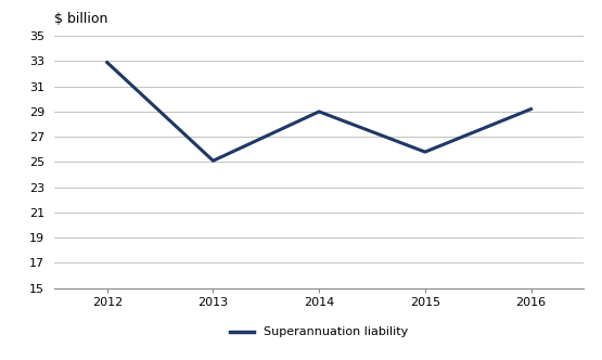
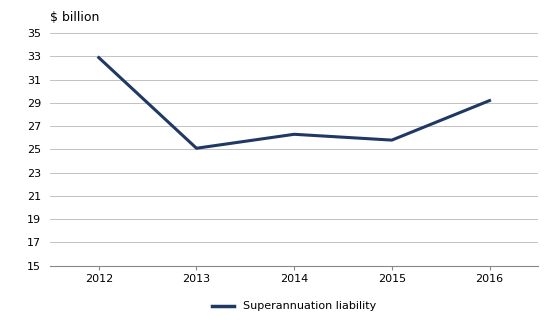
2014: 29.0 -> 26.3
